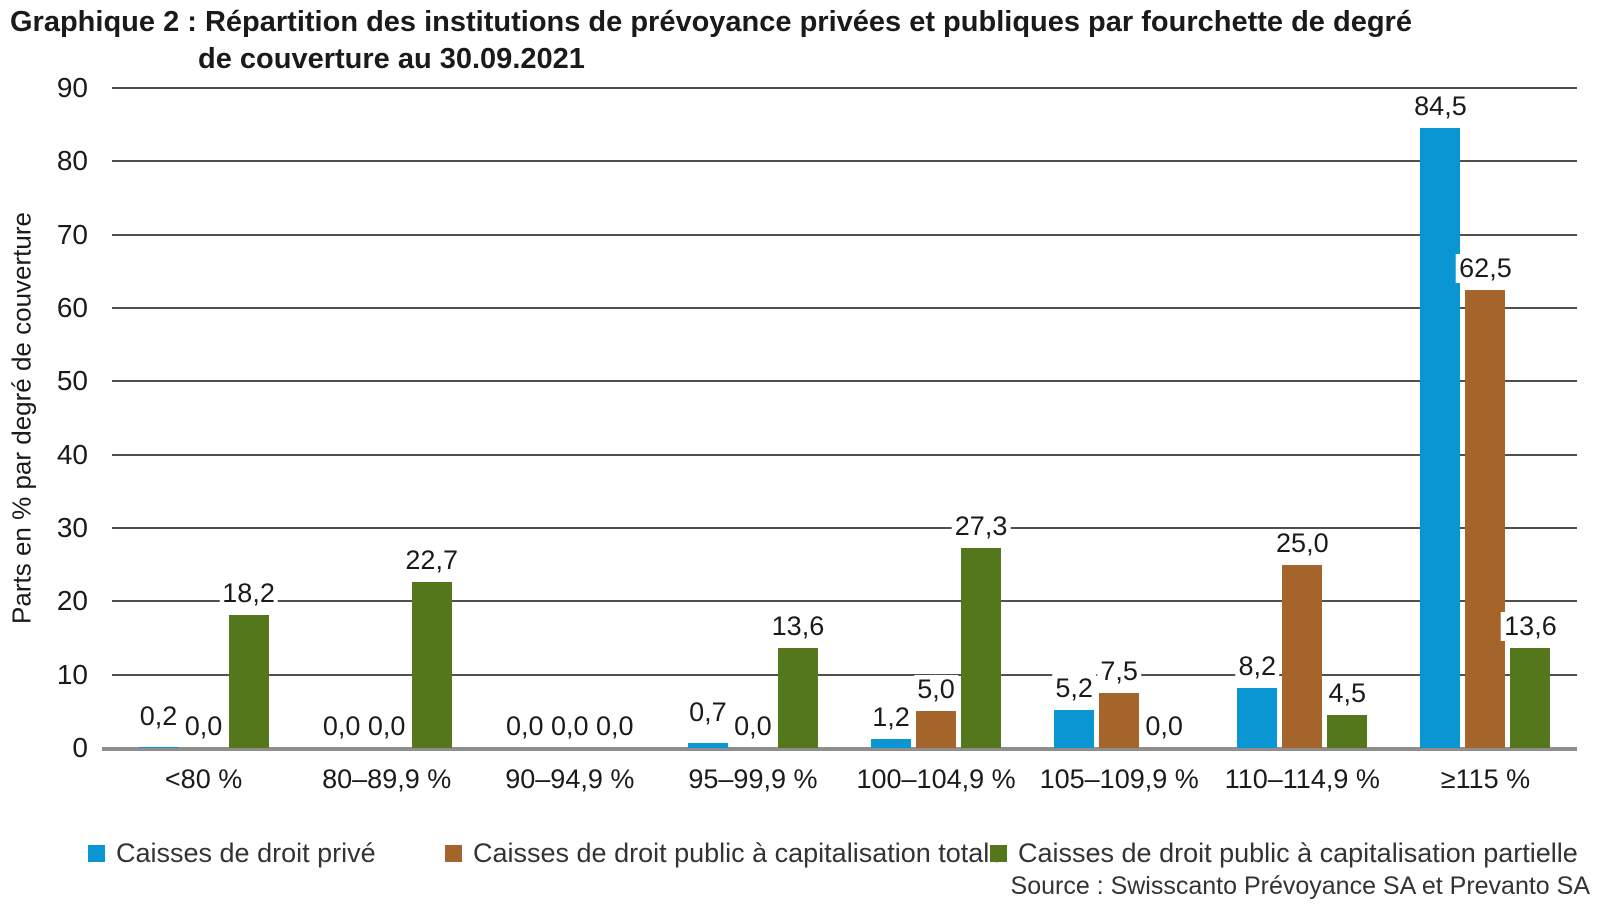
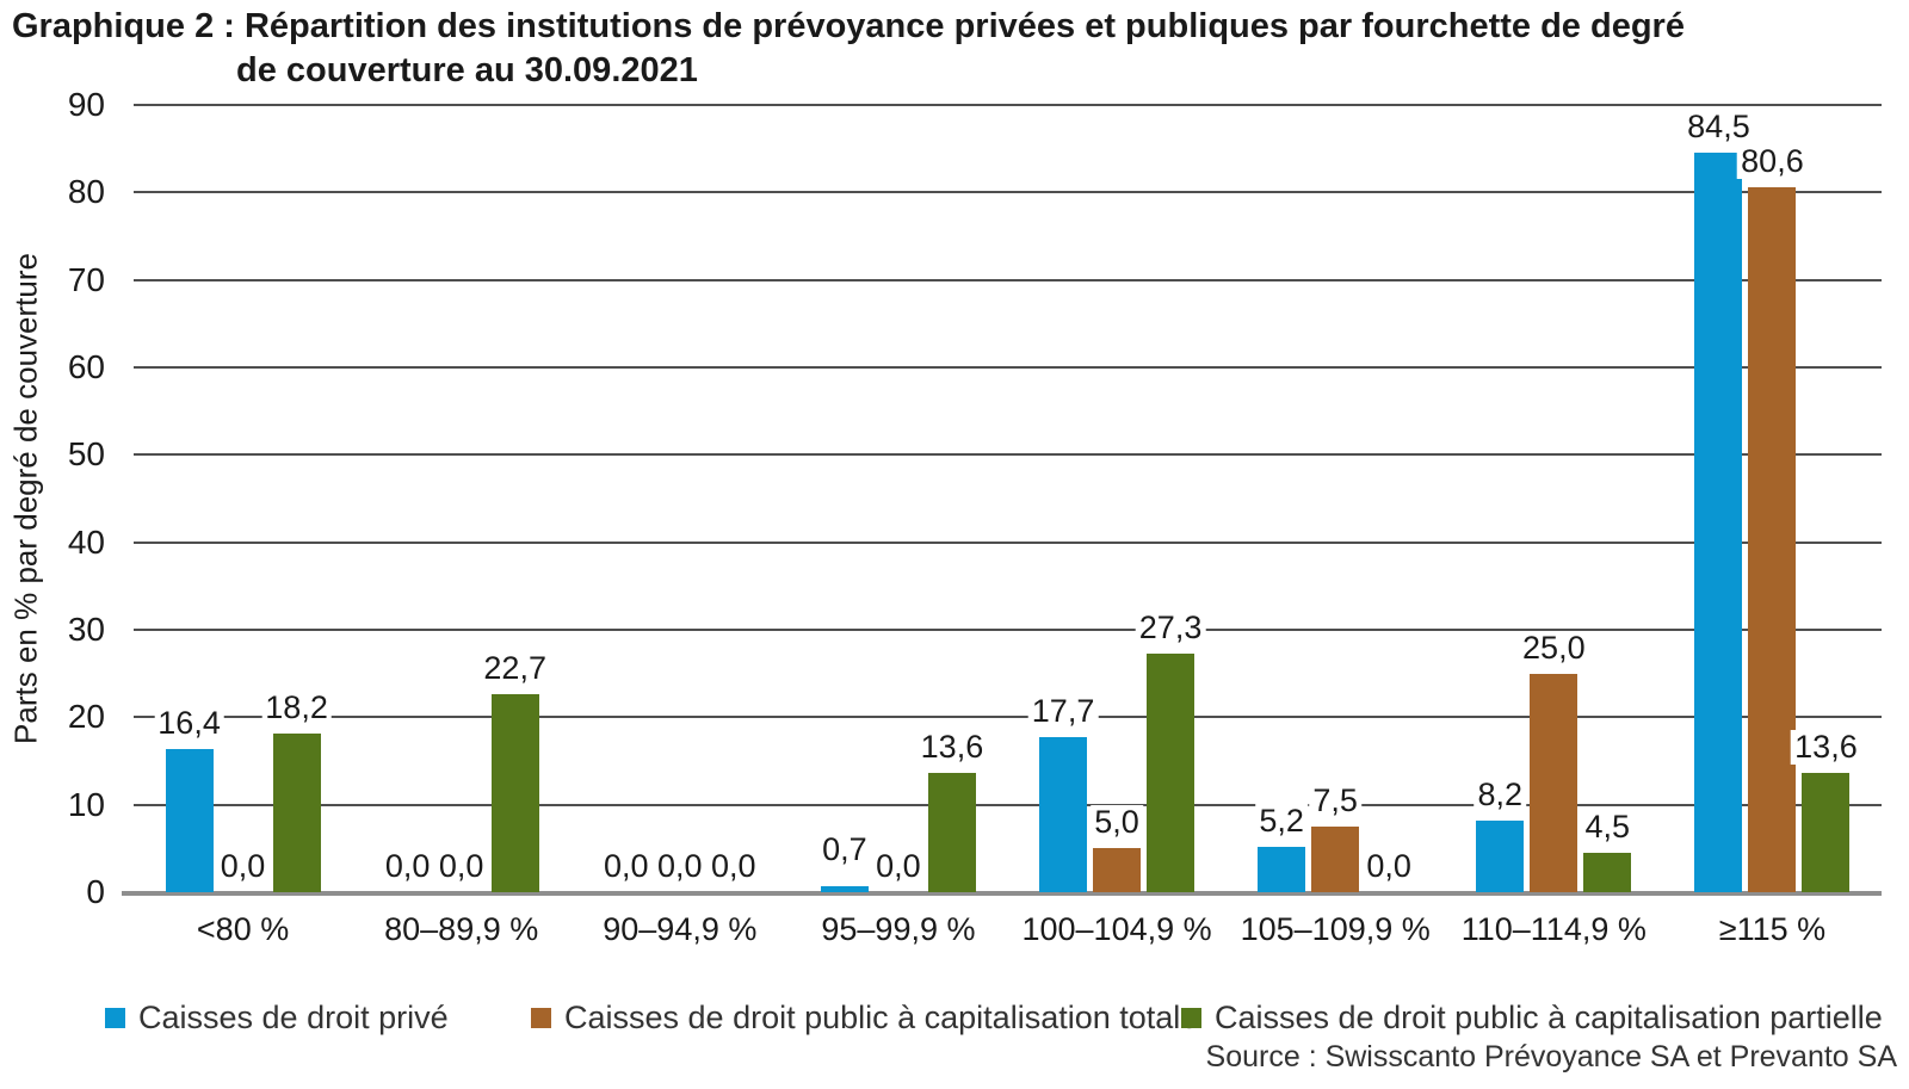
Caisses de droit privé/<80 %: 0,2 -> 16,4
Caisses de droit privé/100–104,9 %: 1,2 -> 17,7
Caisses de droit public à capitalisation totale/≥115 %: 62,5 -> 80,6
